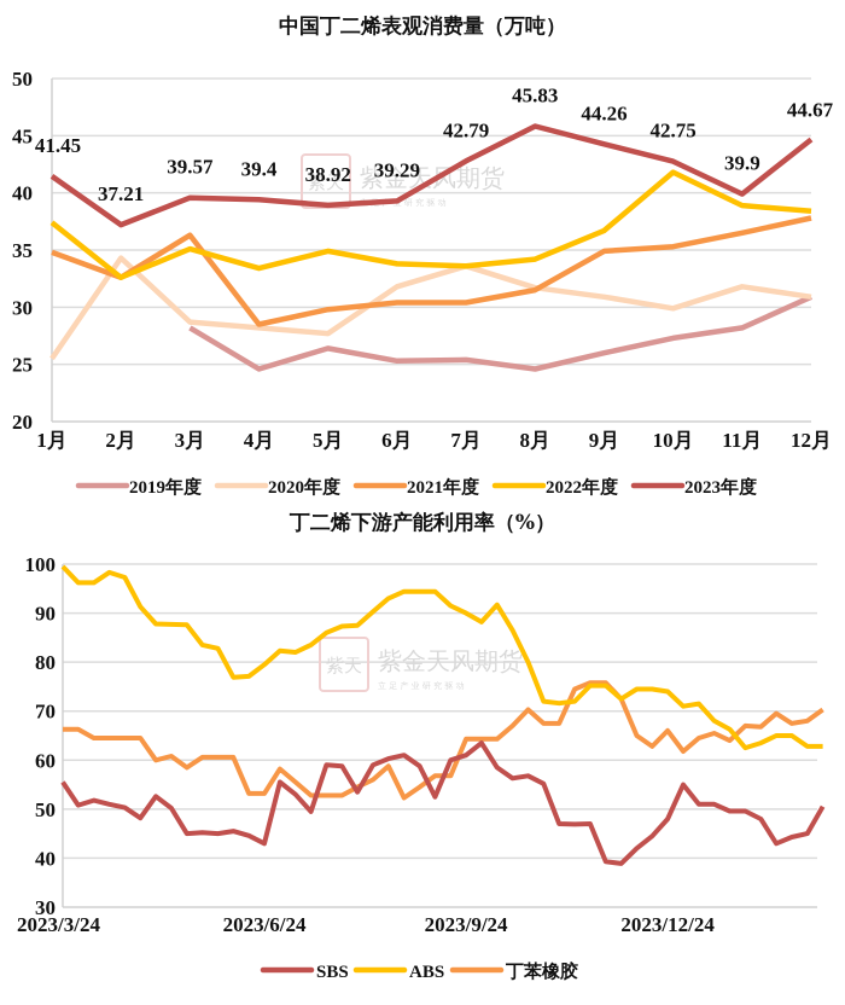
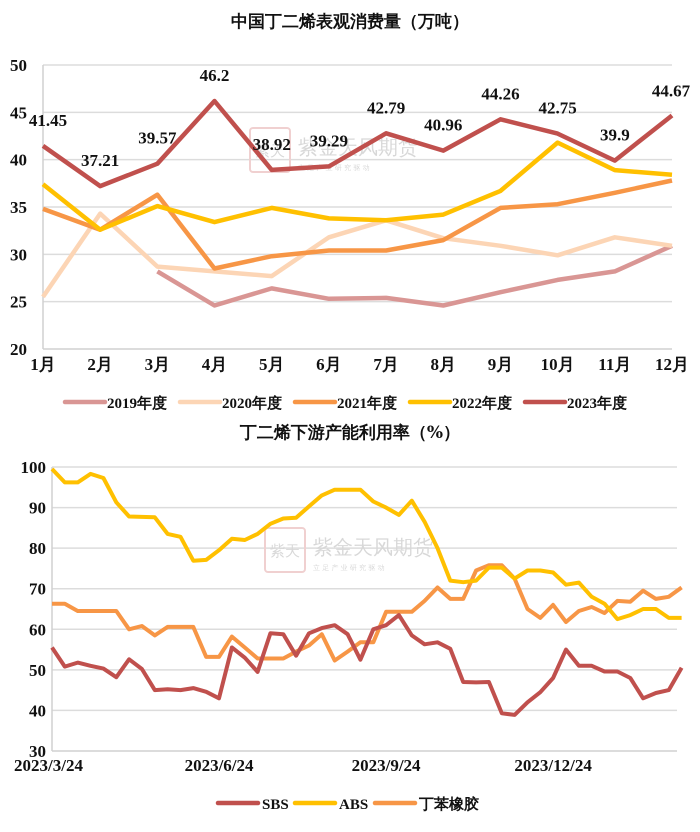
中国丁二烯表观消费量（万吨）/2023年度/4月: 39.4 -> 46.2
中国丁二烯表观消费量（万吨）/2023年度/8月: 45.83 -> 40.96
